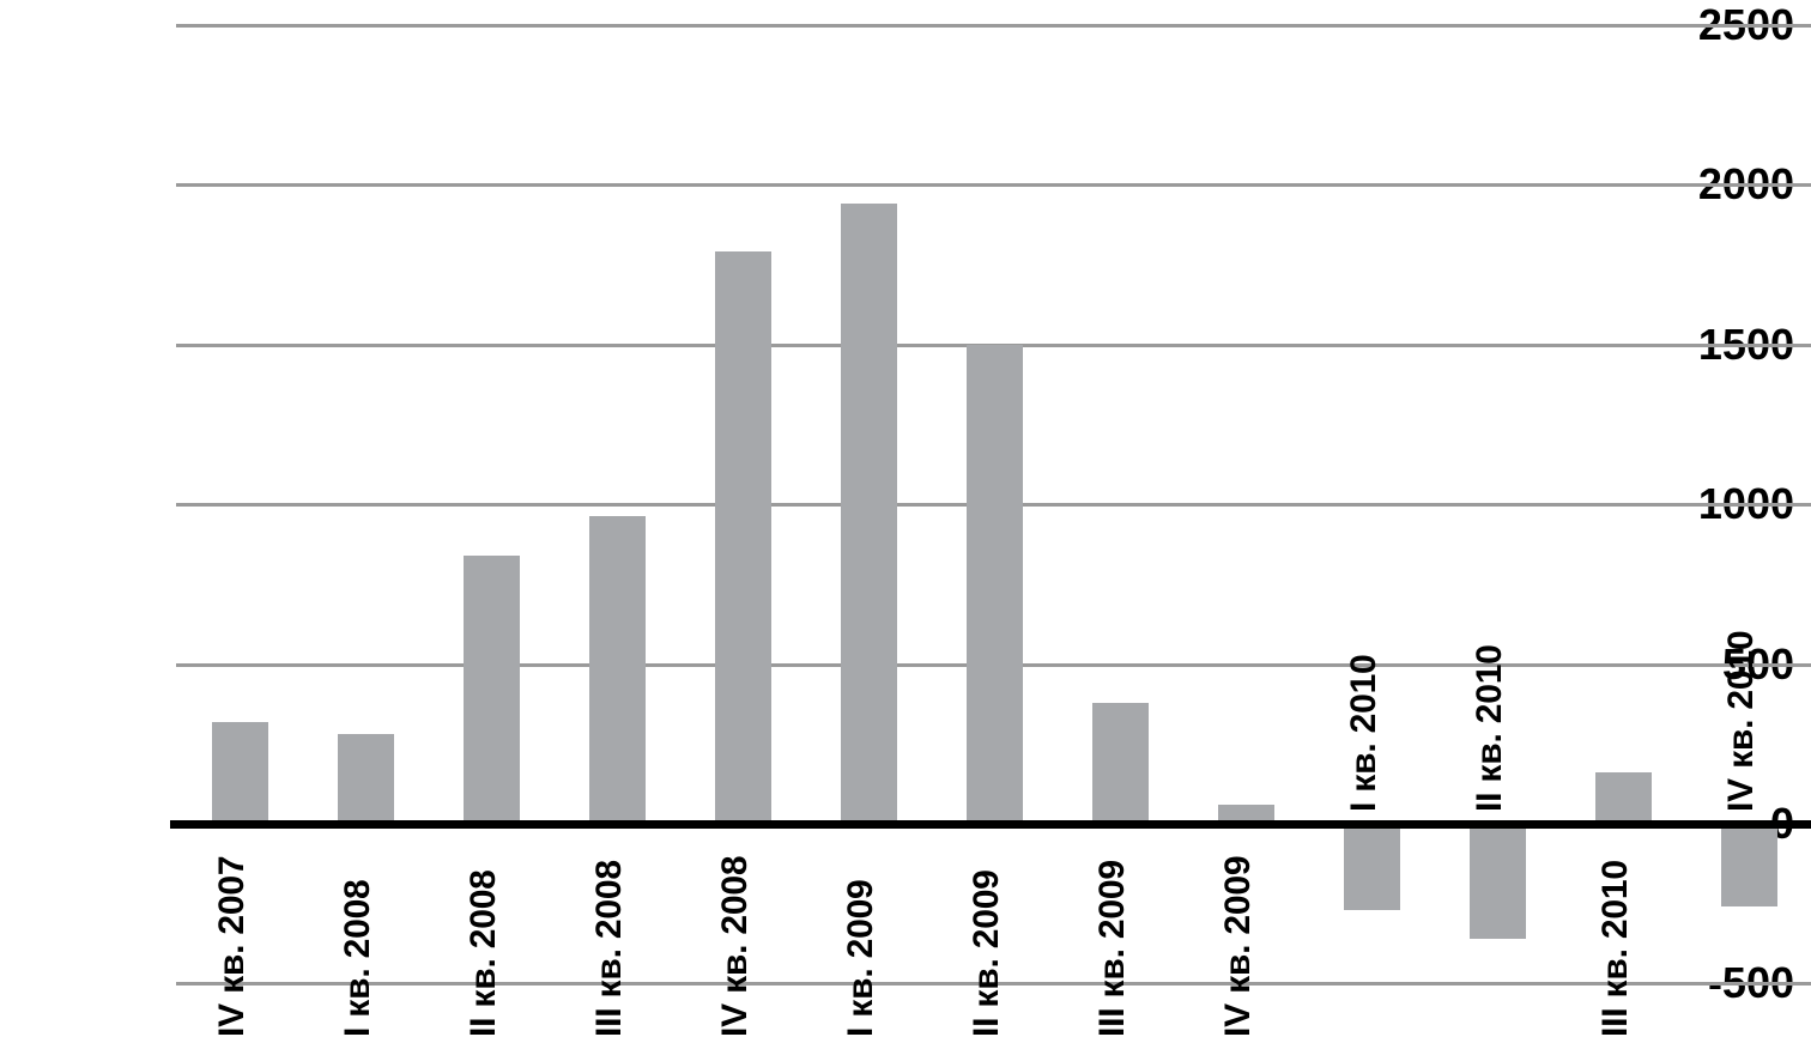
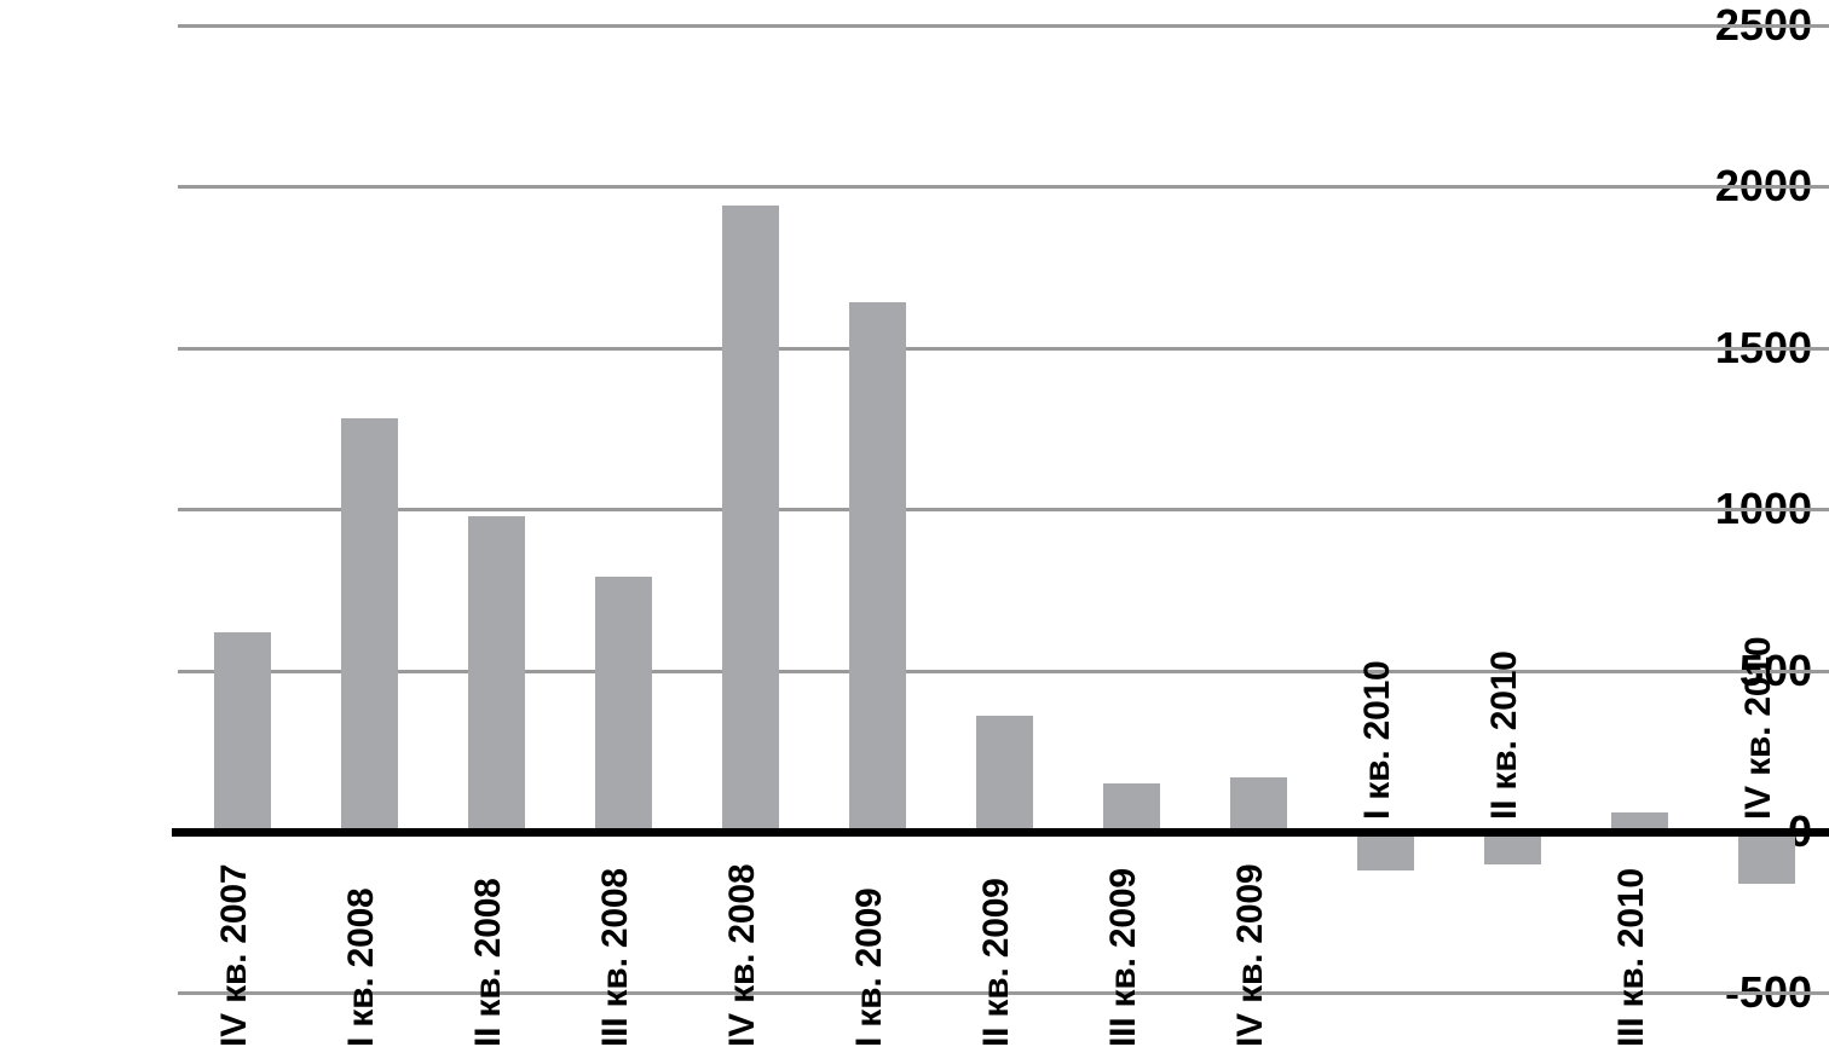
IV кв. 2007: 320 -> 620
I кв. 2008: 280 -> 1280
II кв. 2008: 840 -> 980
III кв. 2008: 960 -> 790
IV кв. 2008: 1790 -> 1940
I кв. 2009: 1940 -> 1640
II кв. 2009: 1500 -> 360
III кв. 2009: 380 -> 150
IV кв. 2009: 60 -> 170
I кв. 2010: -270 -> -120
II кв. 2010: -360 -> -100
III кв. 2010: 160 -> 60
IV кв. 2010: -260 -> -160
